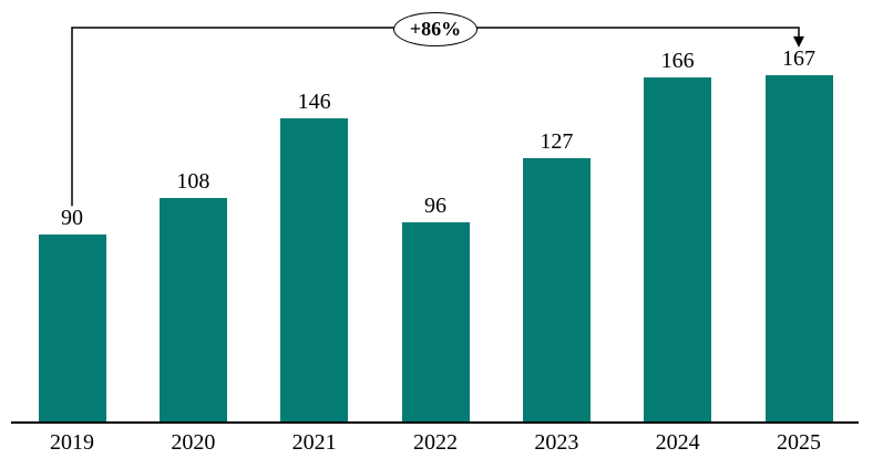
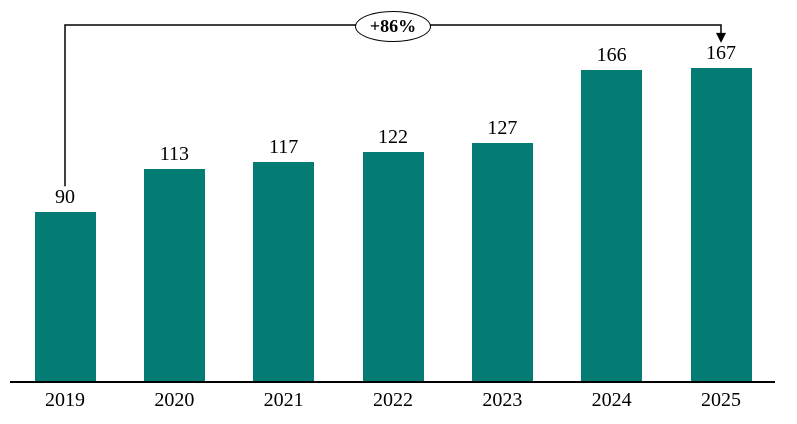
2020: 108 -> 113
2021: 146 -> 117
2022: 96 -> 122
